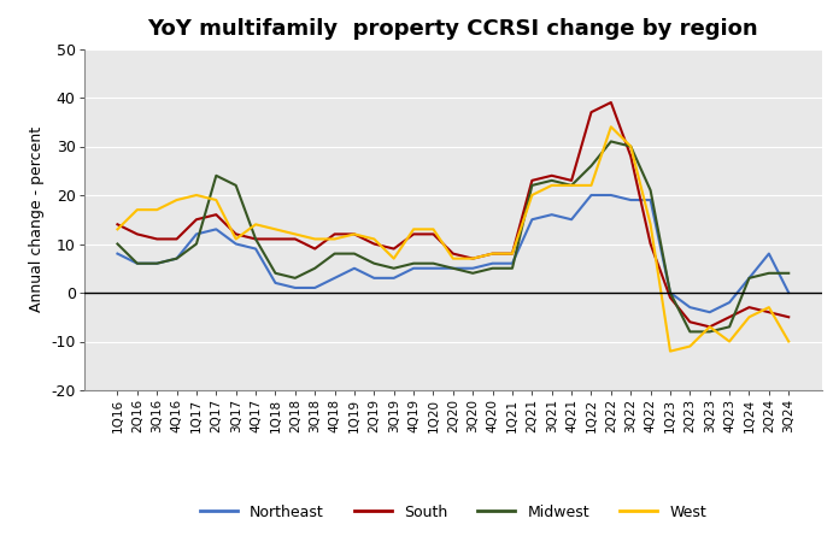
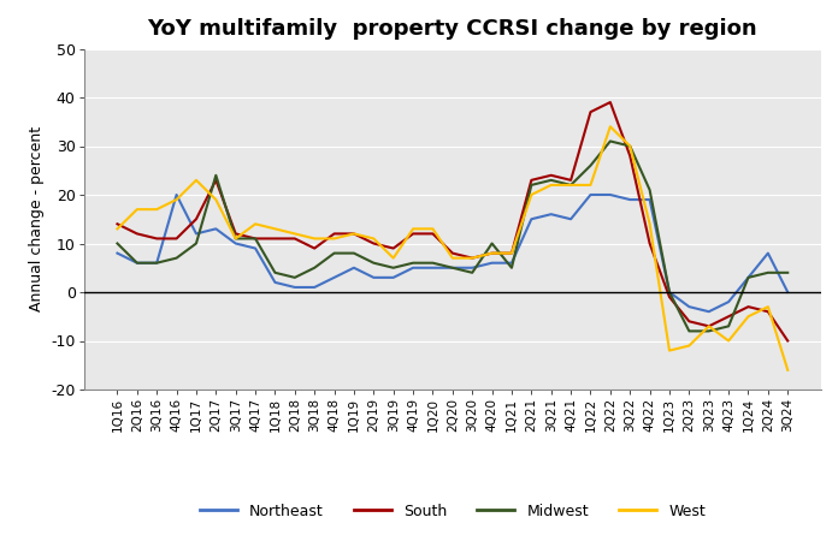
Northeast/4Q16: 7 -> 20
West/1Q17: 20 -> 23
South/2Q17: 16 -> 23
Midwest/3Q17: 22 -> 11
Midwest/4Q20: 5 -> 10
South/3Q24: -5 -> -10
West/3Q24: -10 -> -16
